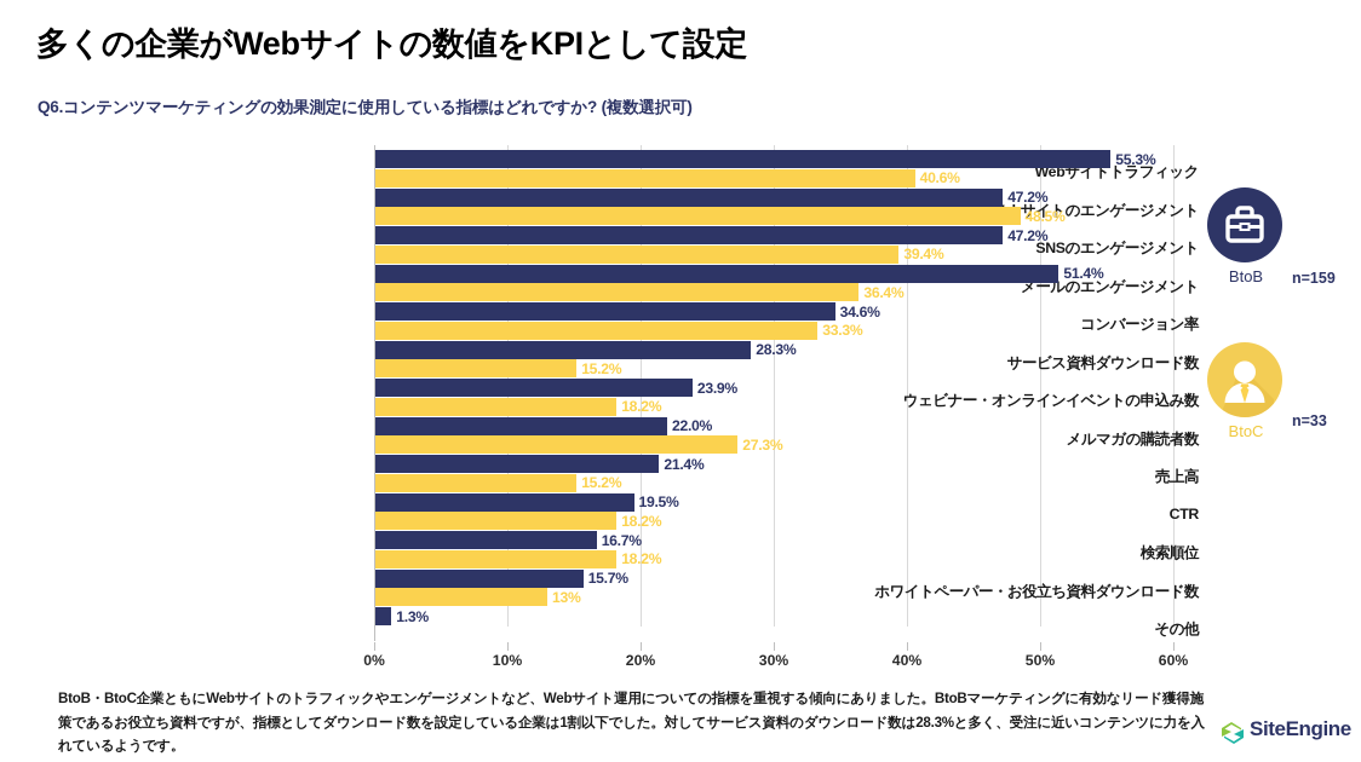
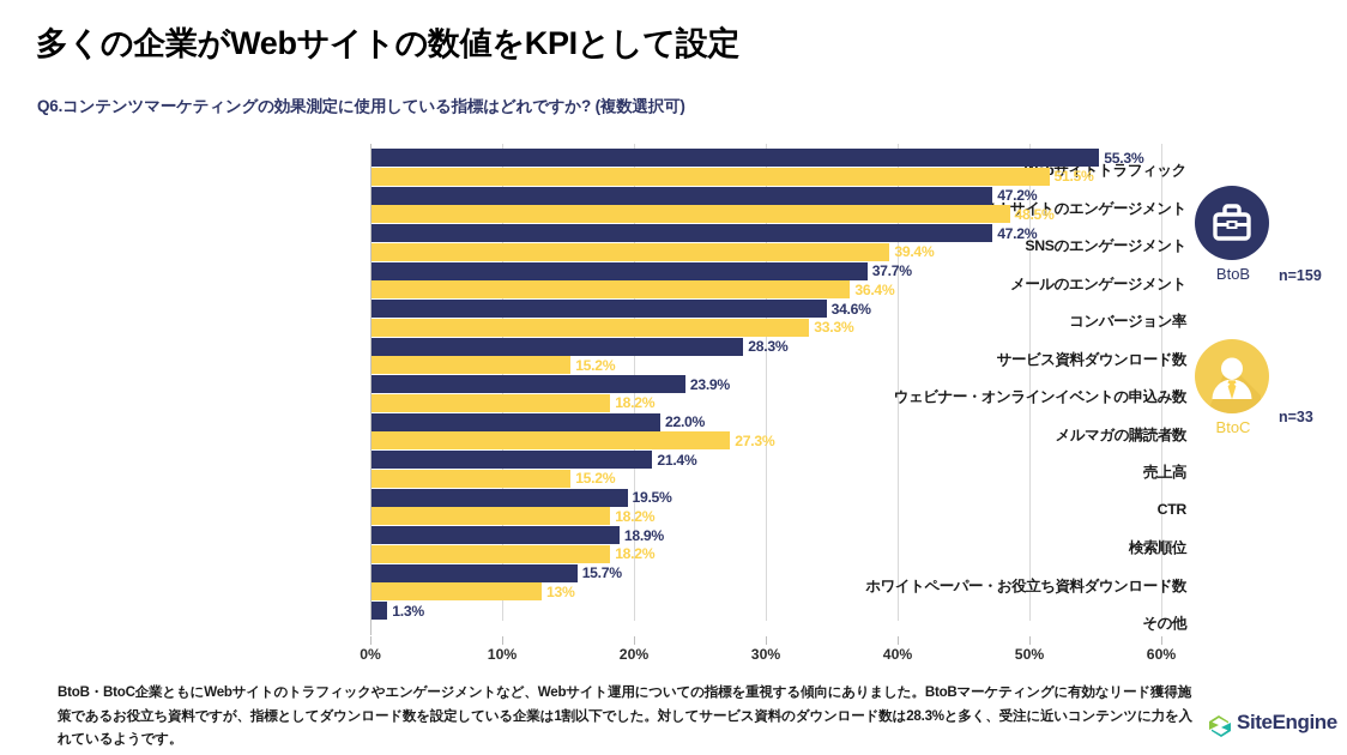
BtoC/Webサイトトラフィック: 40.6% -> 51.5%
BtoB/メールのエンゲージメント: 51.4% -> 37.7%
BtoB/検索順位: 16.7% -> 18.9%
